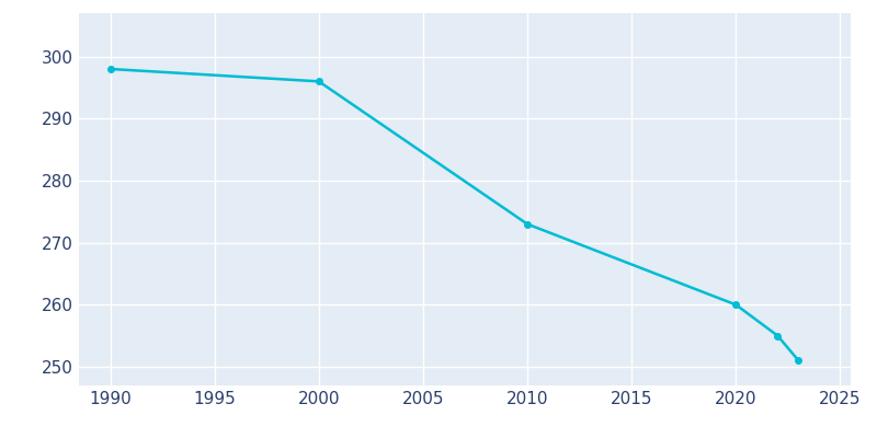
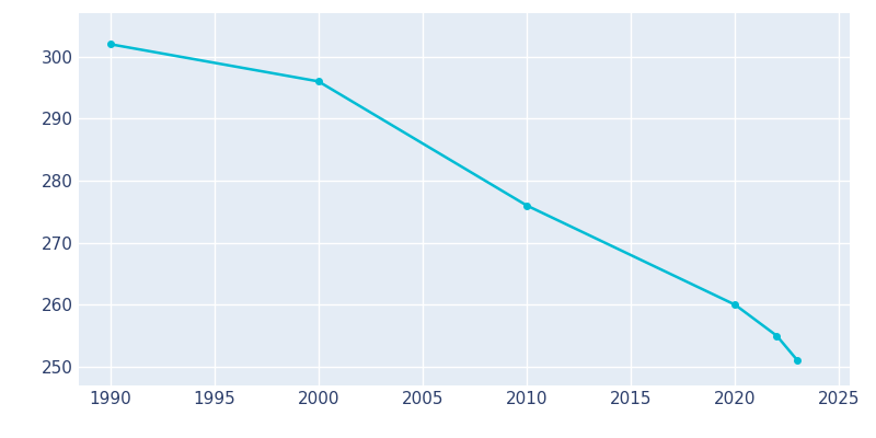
1990: 298 -> 302
2010: 273 -> 276
